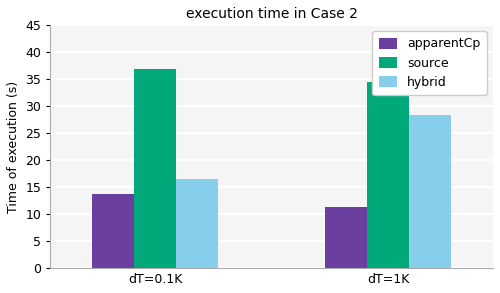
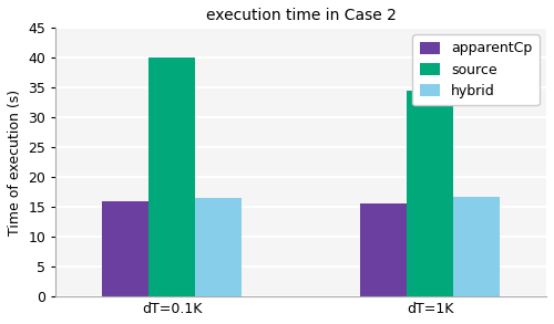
apparentCp/dT=0.1K: 13.8 -> 16.0
source/dT=0.1K: 36.8 -> 40.0
apparentCp/dT=1K: 11.4 -> 15.5
hybrid/dT=1K: 28.4 -> 16.7
